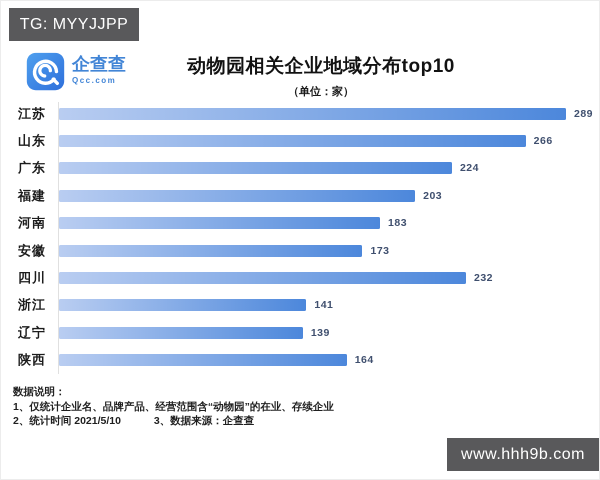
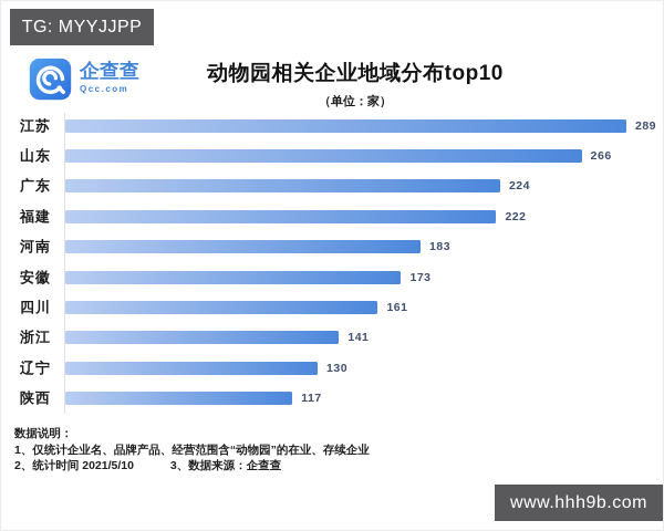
福建: 203 -> 222
四川: 232 -> 161
辽宁: 139 -> 130
陕西: 164 -> 117
